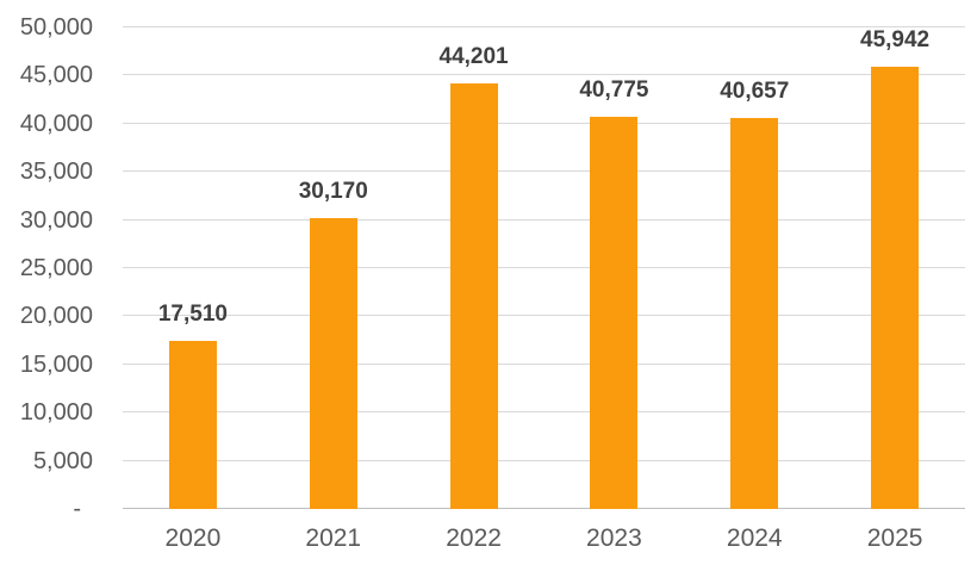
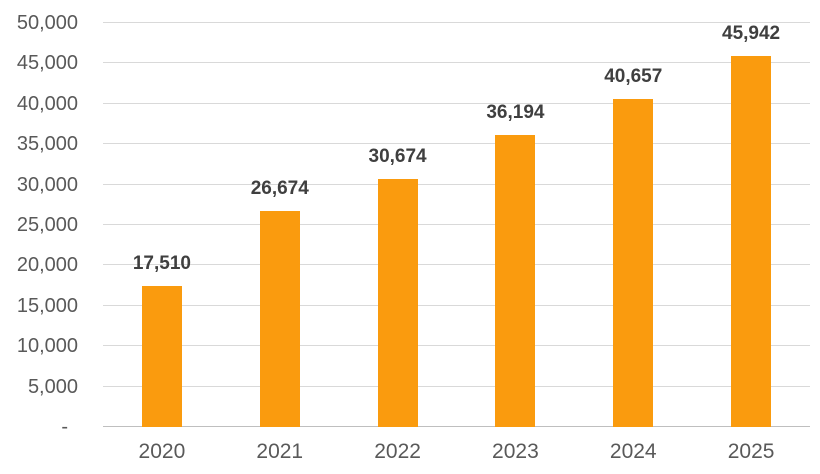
2021: 30,170 -> 26,674
2022: 44,201 -> 30,674
2023: 40,775 -> 36,194
